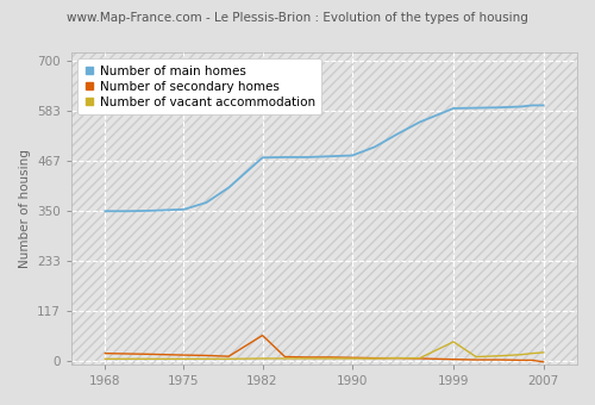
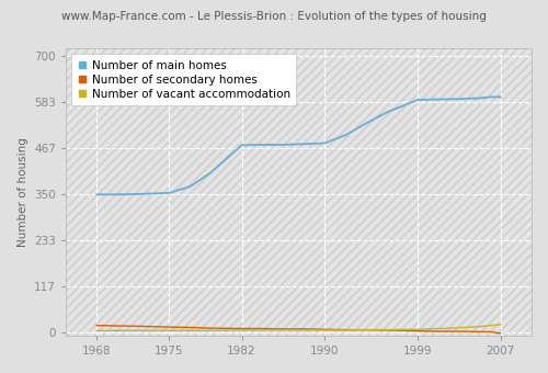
Number of secondary homes/1982: 60 -> 10
Number of vacant accommodation/1999: 45 -> 8
